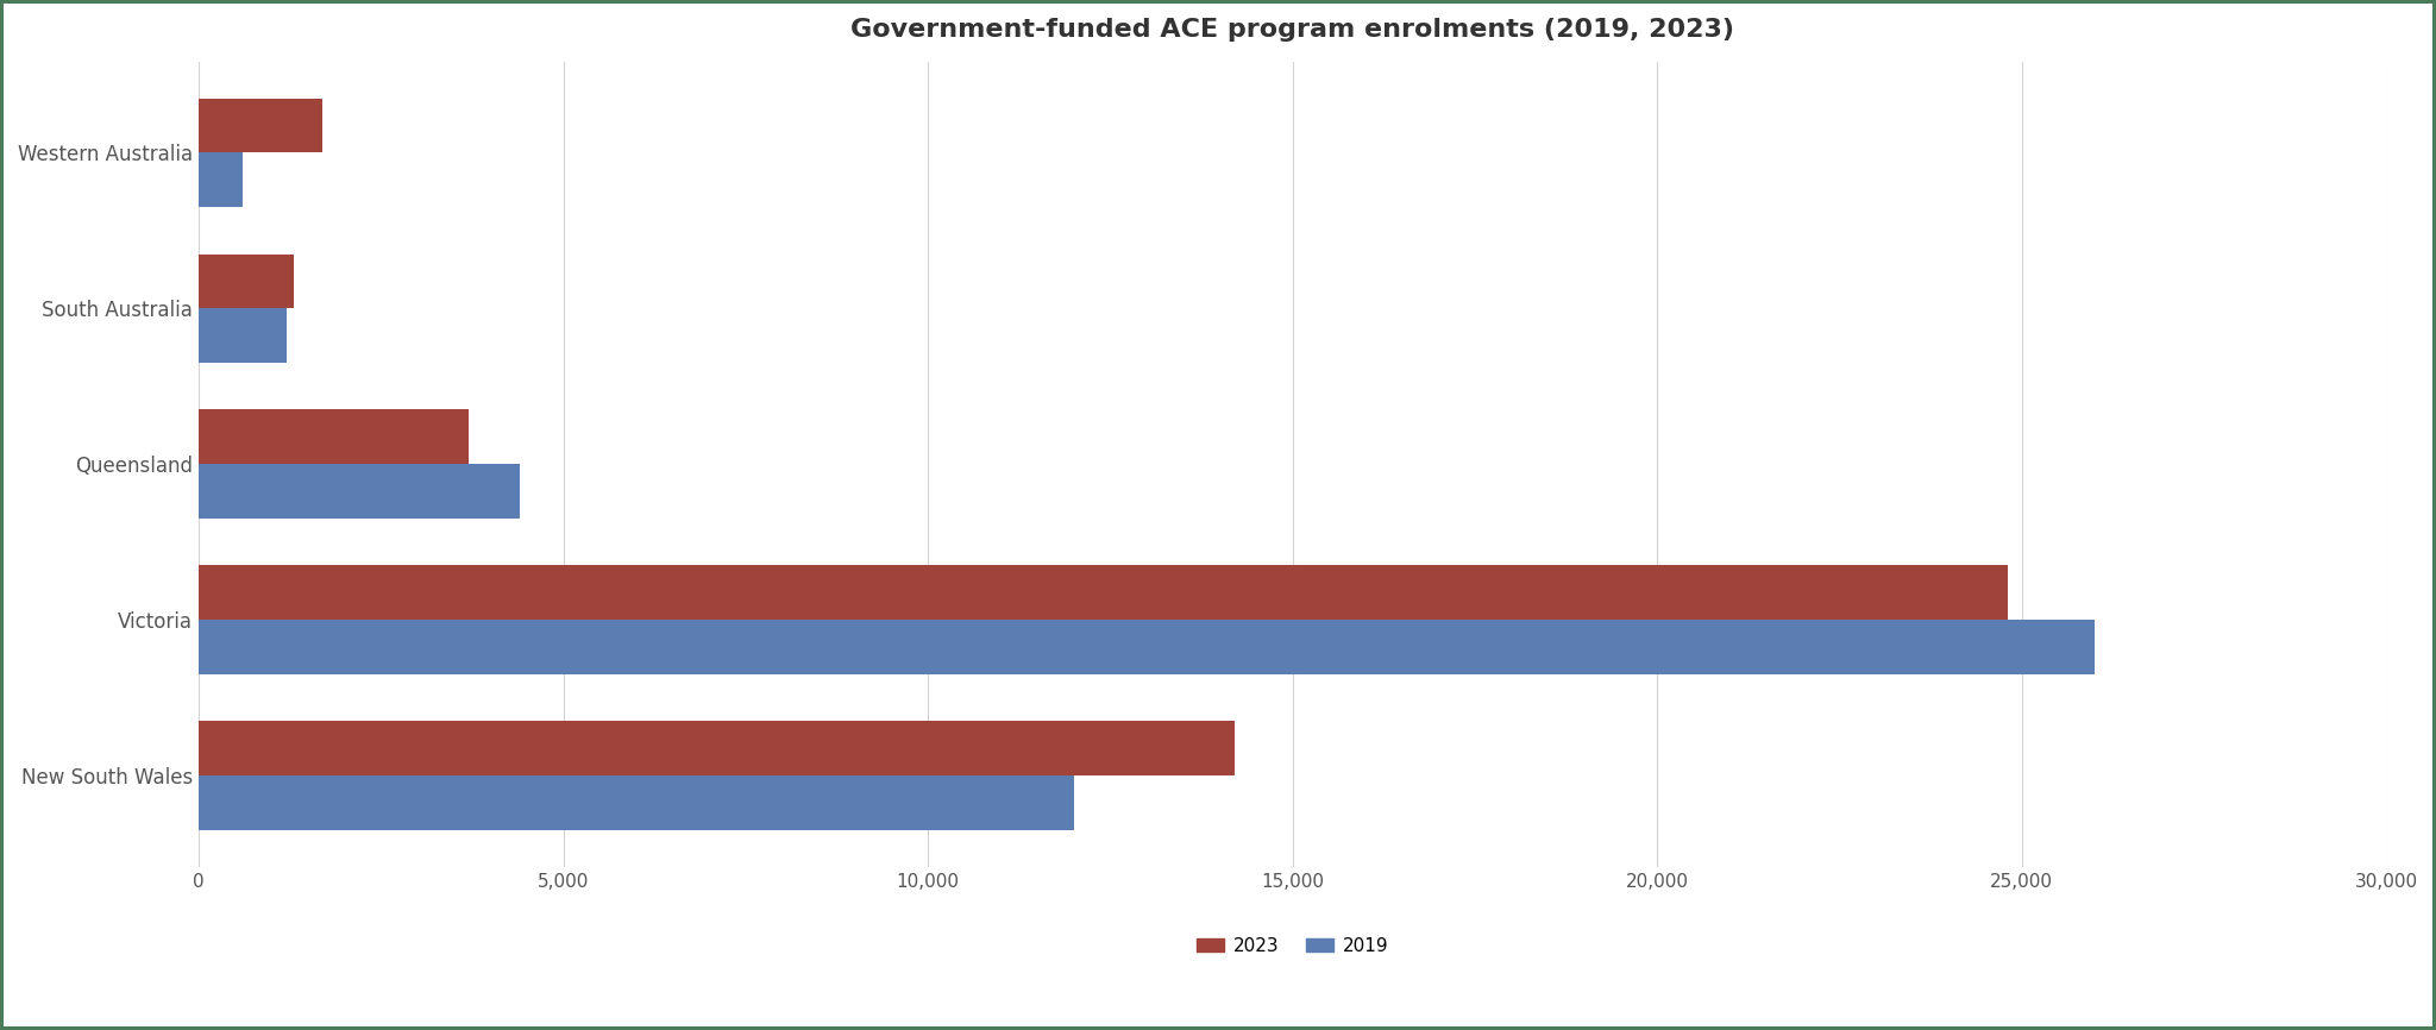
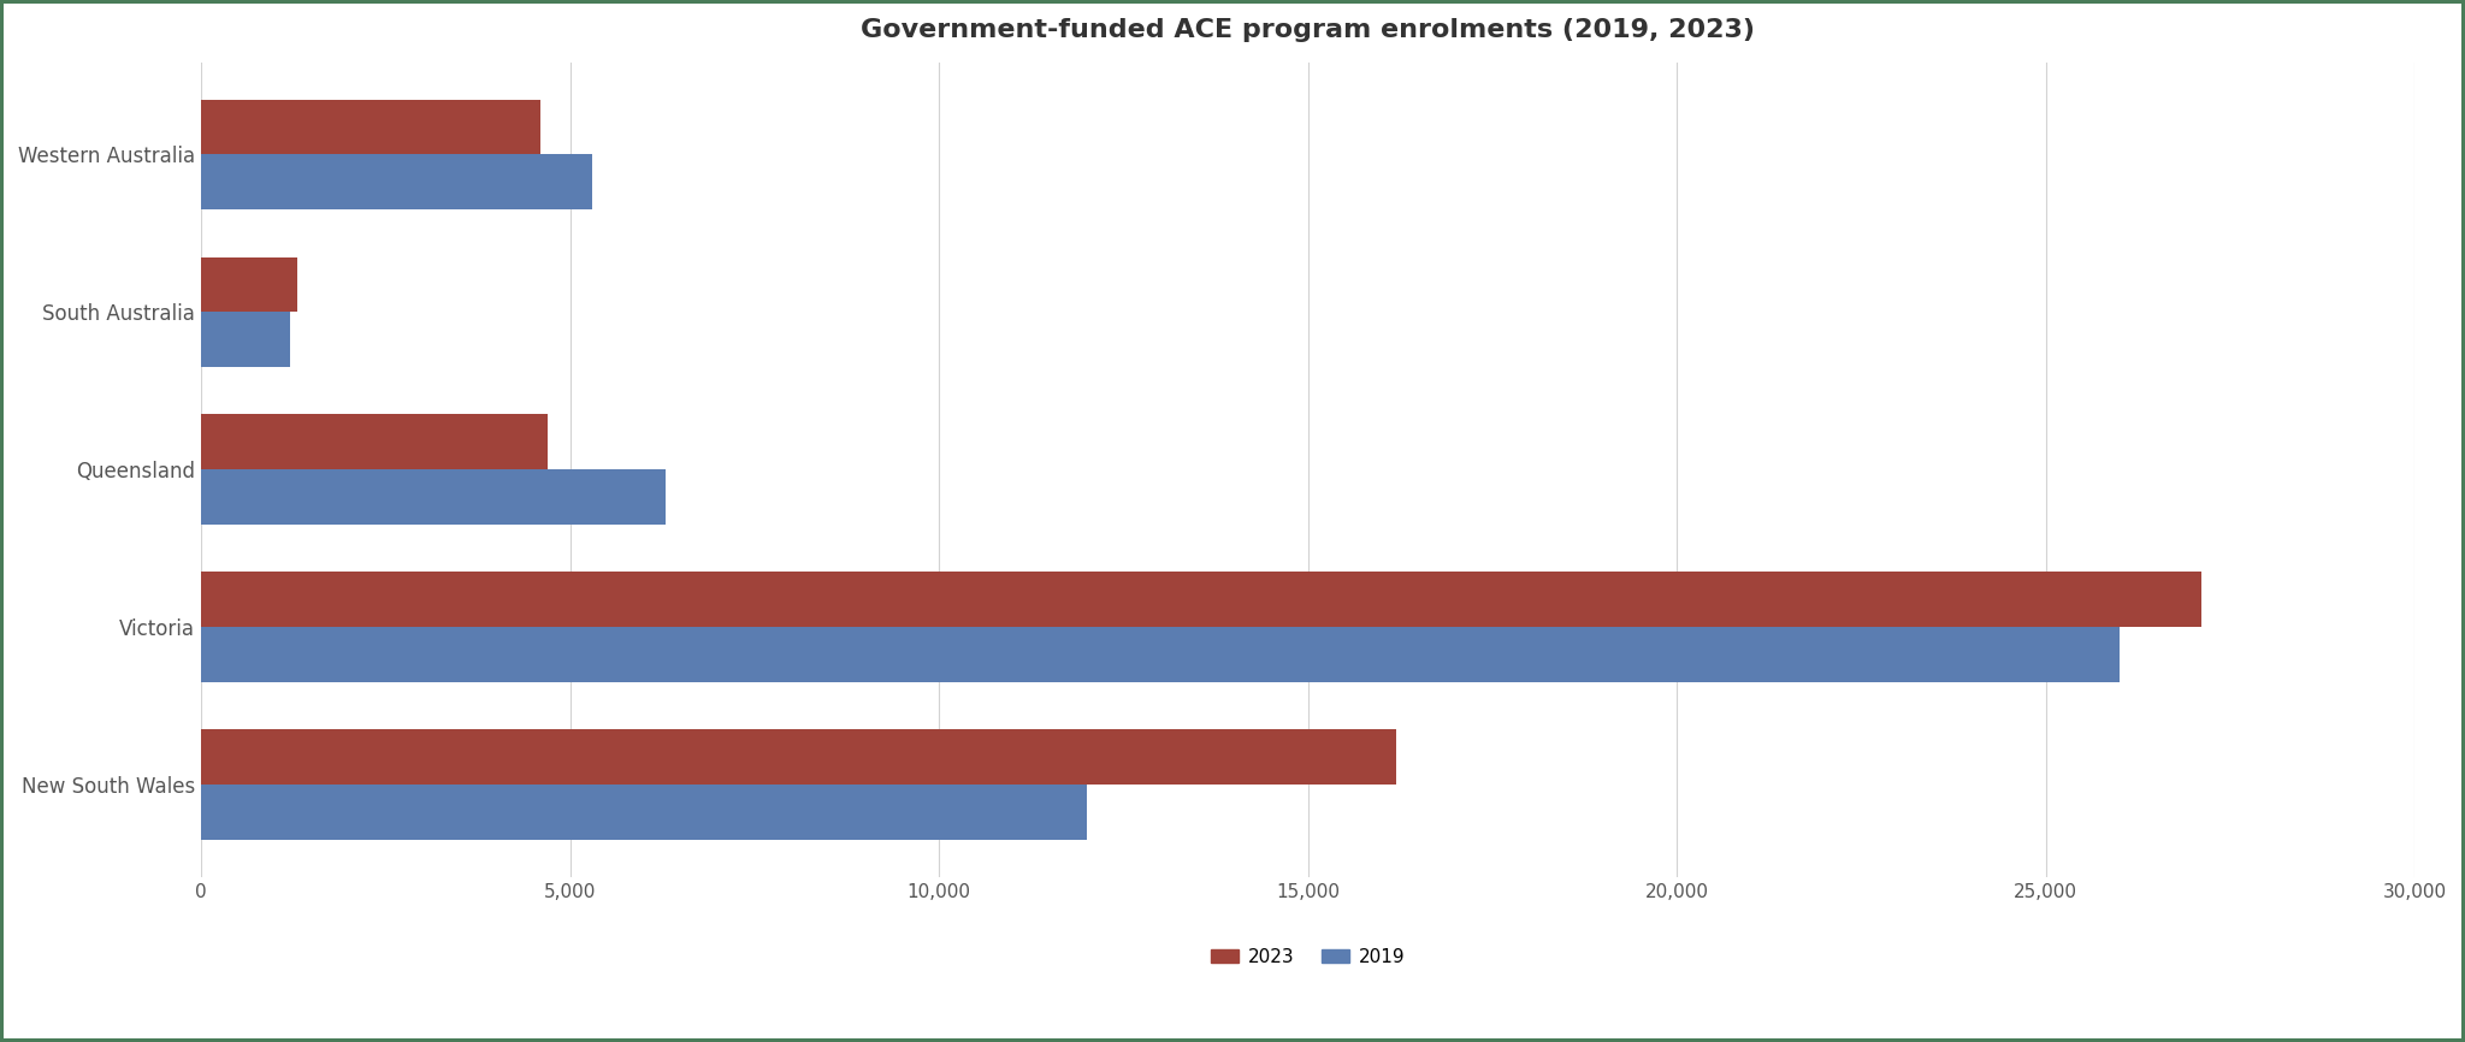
2023/Western Australia: 1,700 -> 4,600
2019/Western Australia: 600 -> 5,300
2023/Queensland: 3,700 -> 4,700
2019/Queensland: 4,400 -> 6,300
2023/Victoria: 24,800 -> 27,100
2023/New South Wales: 14,200 -> 16,200
